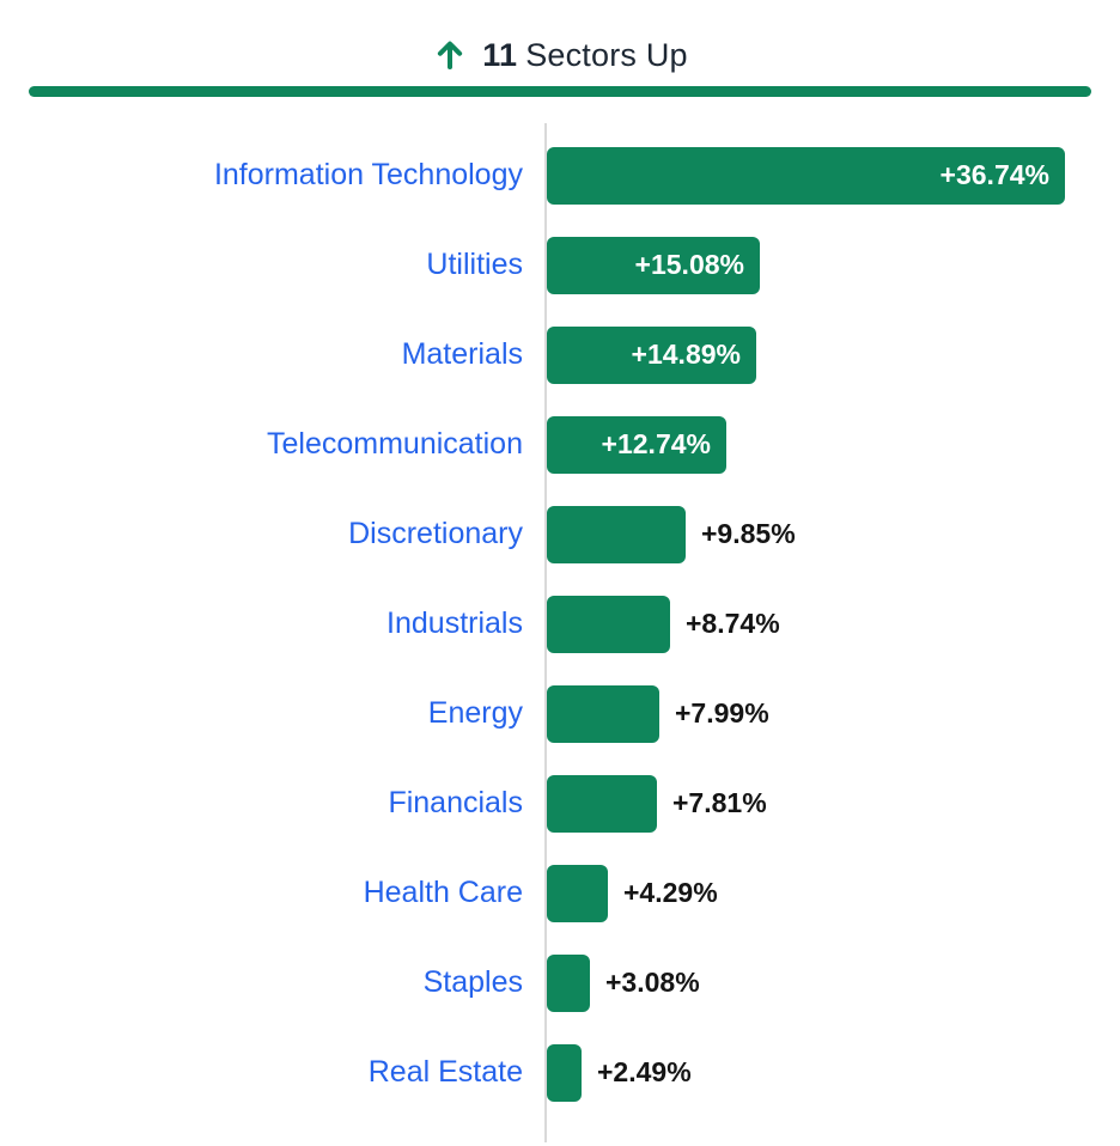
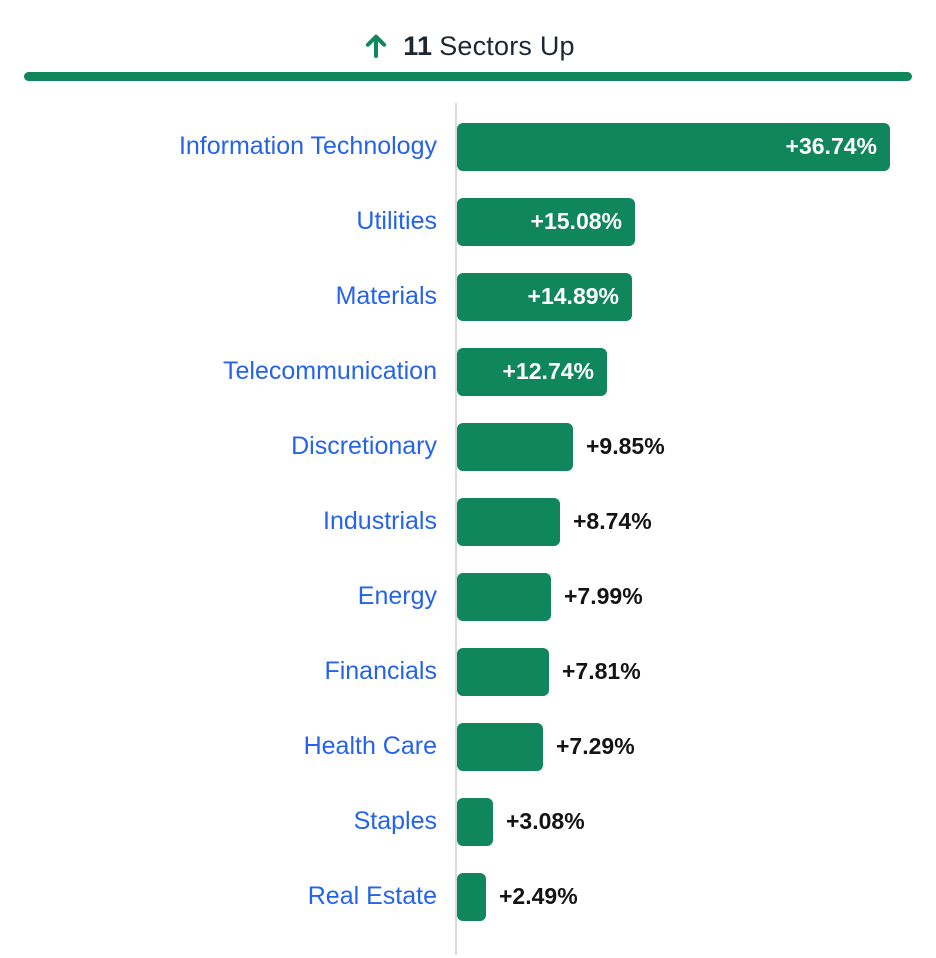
Health Care: +4.29% -> +7.29%
